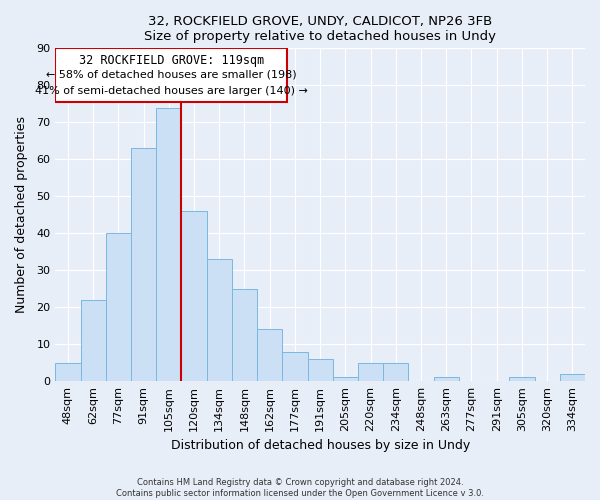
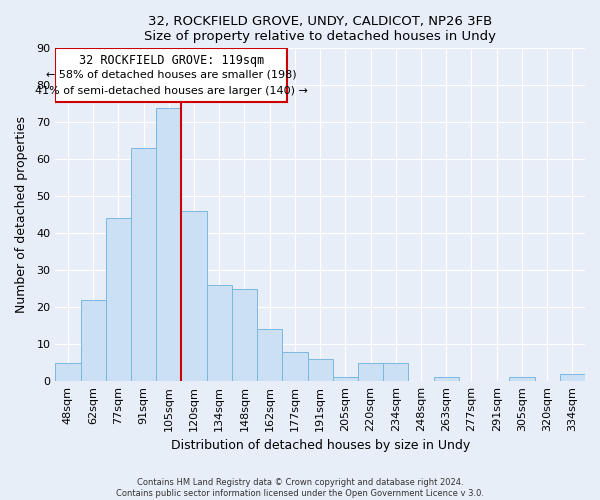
77sqm: 40 -> 44
134sqm: 33 -> 26
